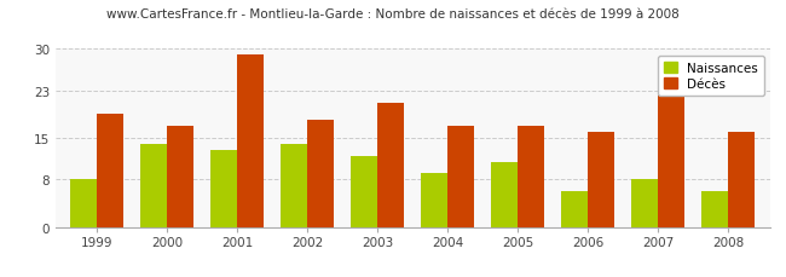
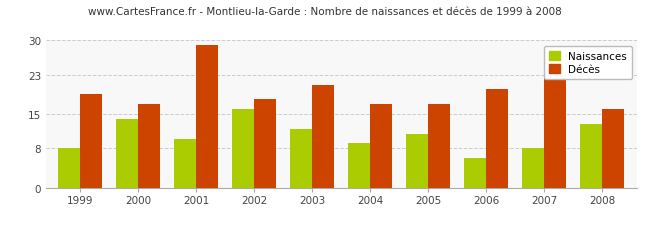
Naissances/2001: 13 -> 10
Naissances/2002: 14 -> 16
Décès/2006: 16 -> 20
Naissances/2008: 6 -> 13
